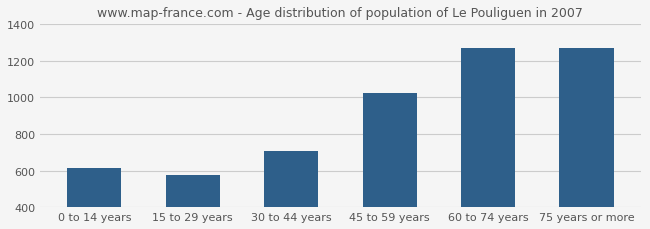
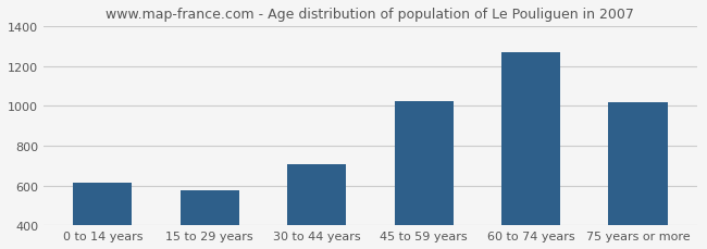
75 years or more: 1270 -> 1020
